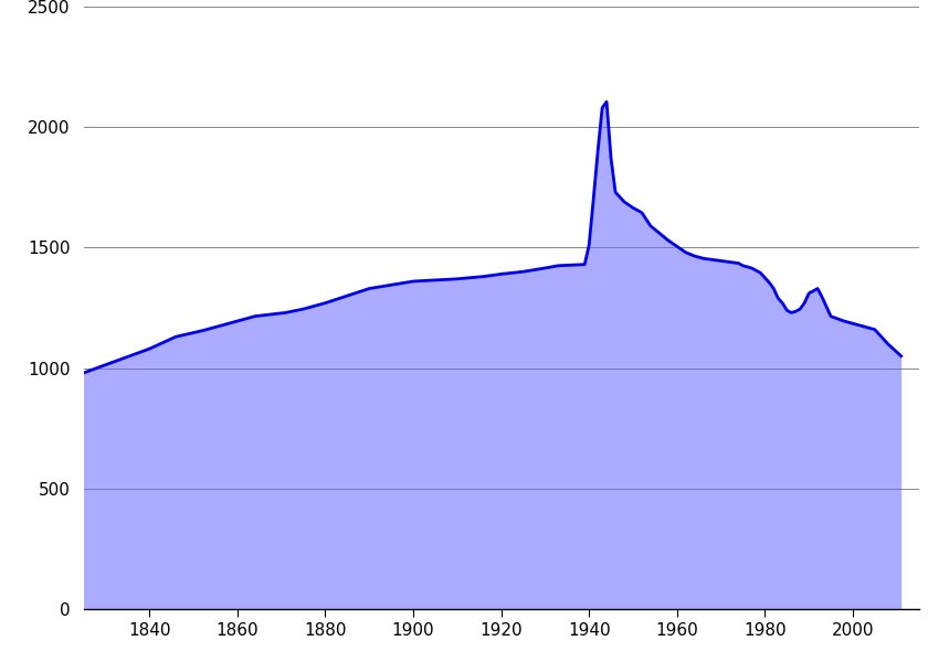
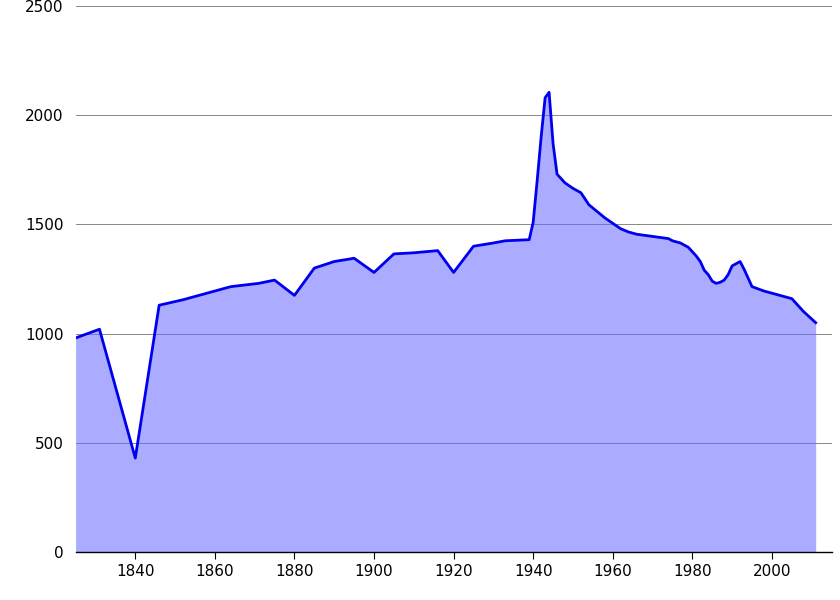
1840: 1080 -> 430
1880: 1270 -> 1175
1900: 1360 -> 1280
1920: 1390 -> 1280
